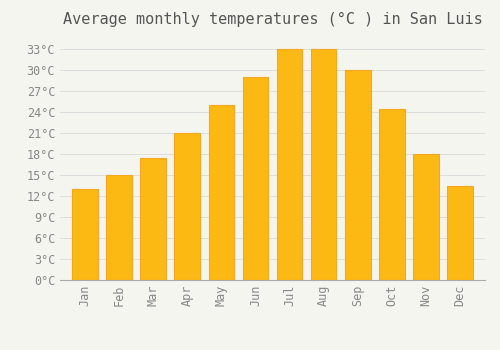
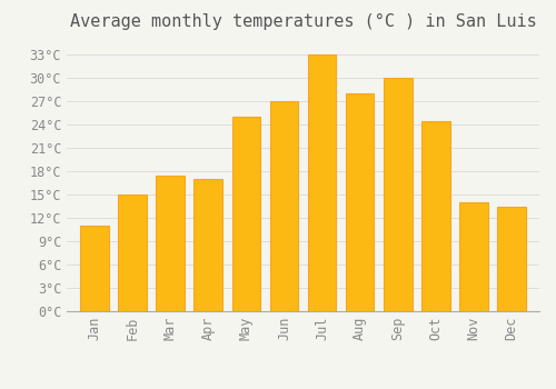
Jan: 13.0°C -> 11.0°C
Apr: 21.0°C -> 17.0°C
Jun: 29.0°C -> 27.0°C
Aug: 33.0°C -> 28.0°C
Nov: 18.0°C -> 14.0°C
